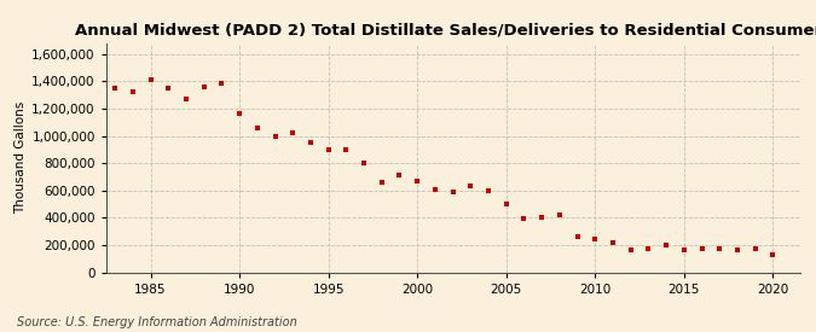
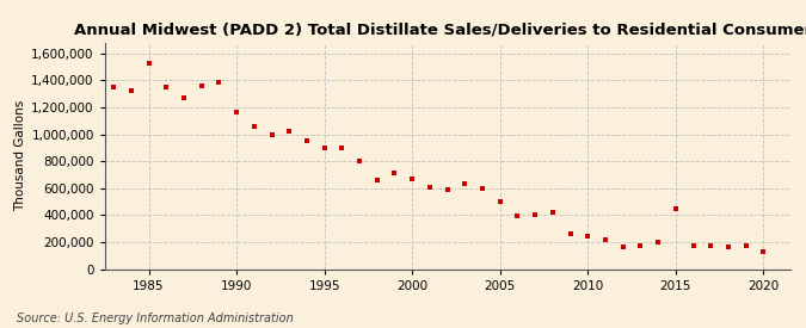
1985: 1,410,000 -> 1,530,000
2015: 160,000 -> 450,000
